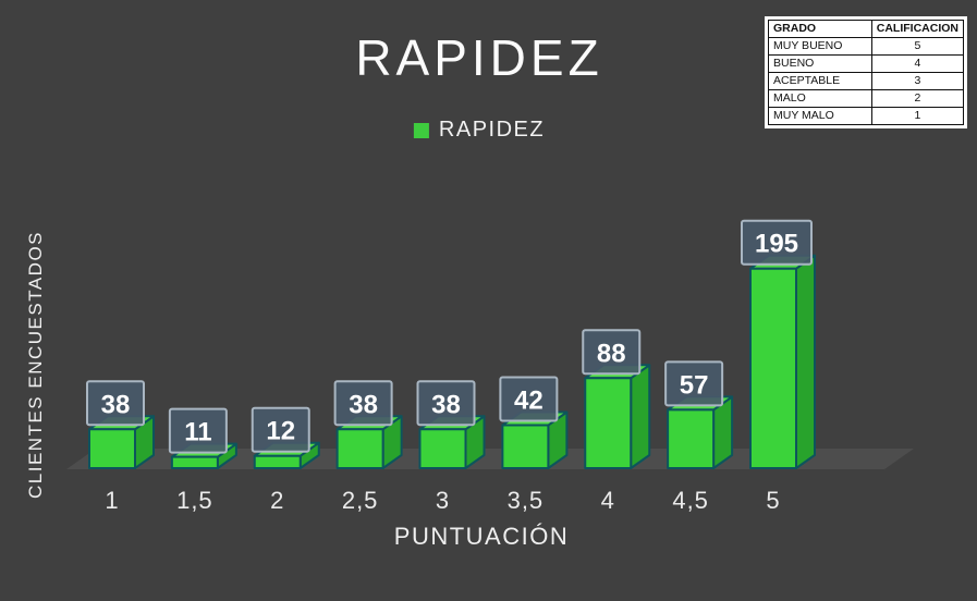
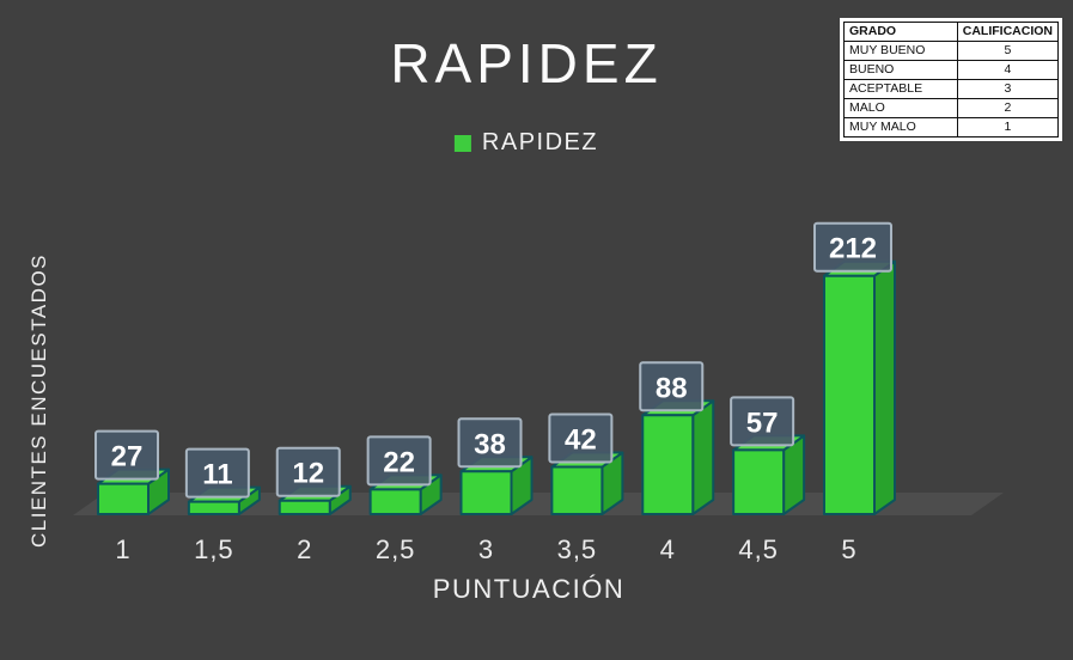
1: 38 -> 27
2,5: 38 -> 22
5: 195 -> 212
